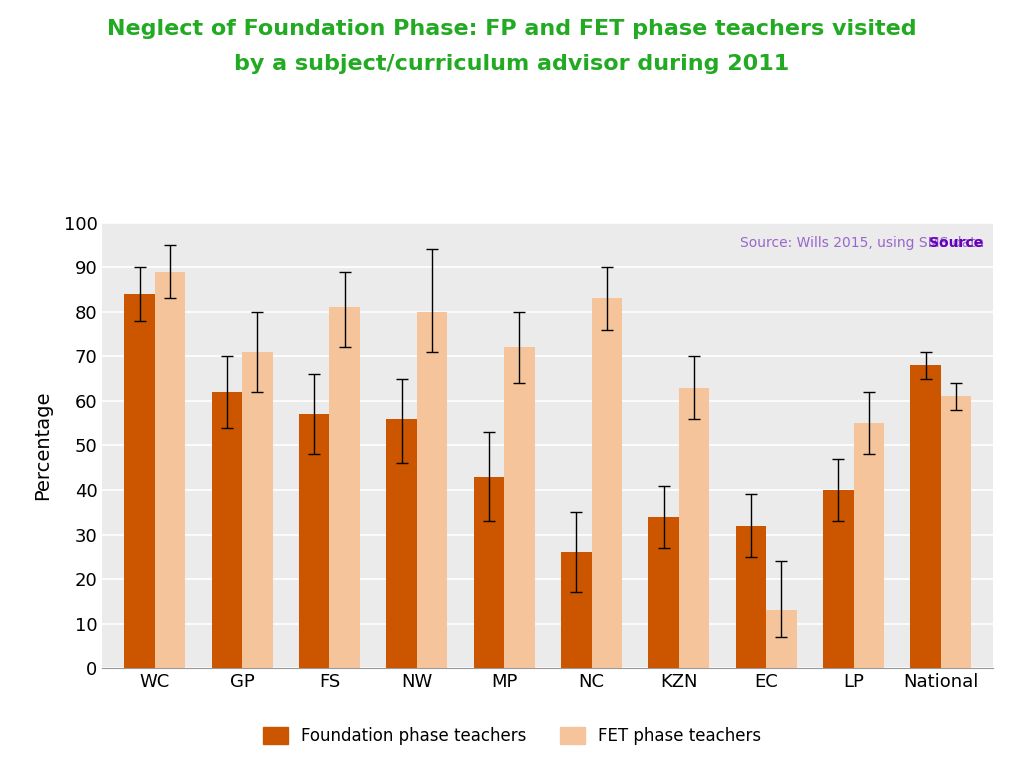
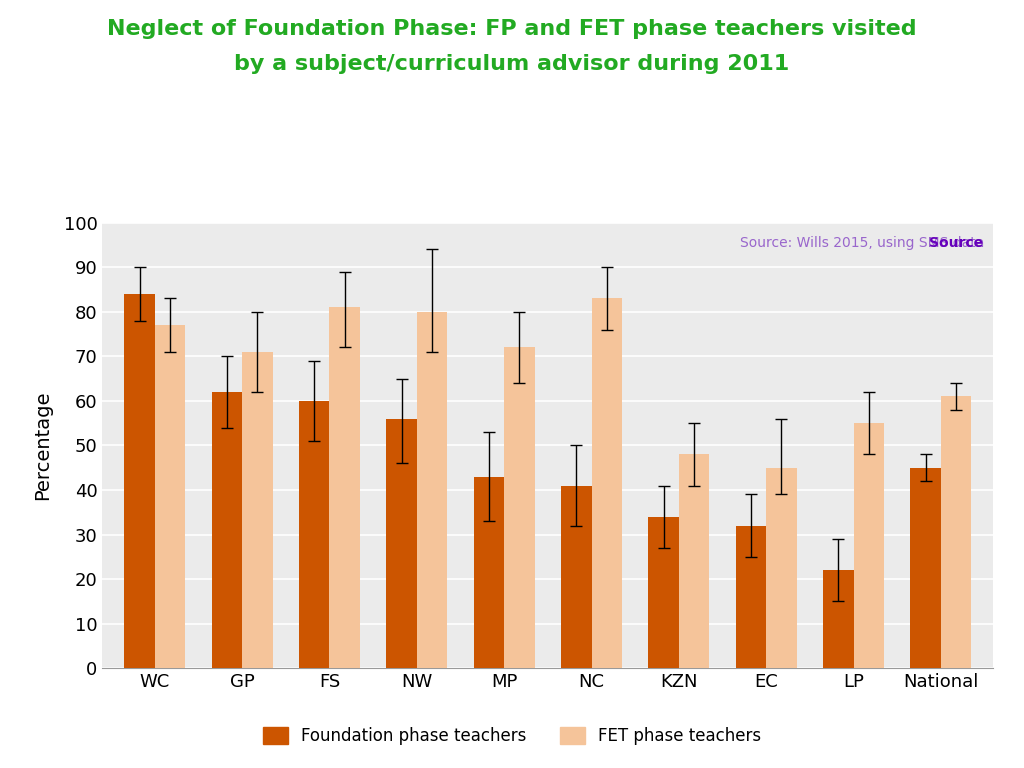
FET phase teachers/WC: 89 -> 77
Foundation phase teachers/FS: 57 -> 60
Foundation phase teachers/NC: 26 -> 41
FET phase teachers/KZN: 63 -> 48
FET phase teachers/EC: 13 -> 45
Foundation phase teachers/LP: 40 -> 22
Foundation phase teachers/National: 68 -> 45
